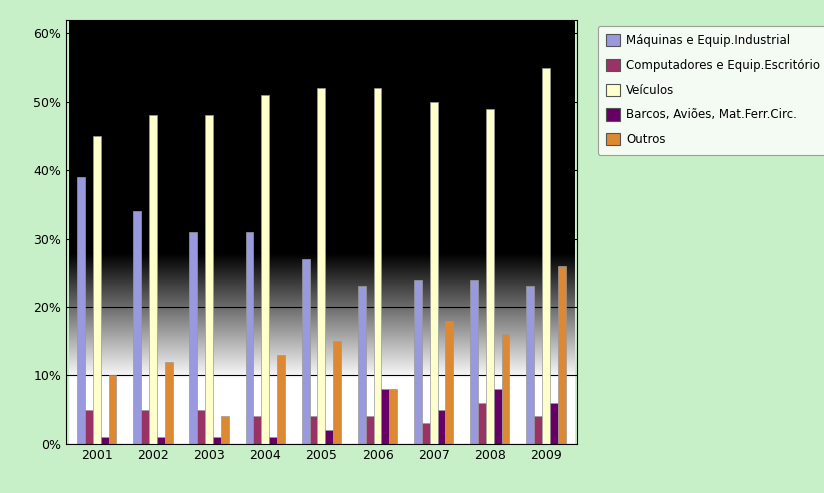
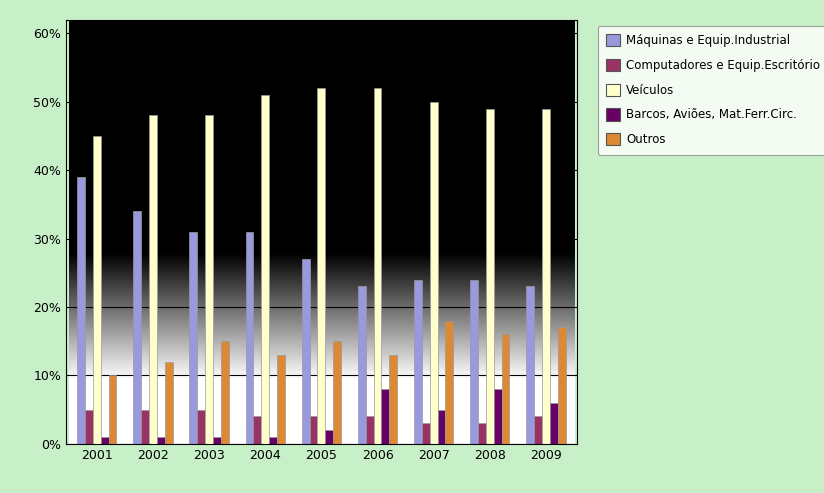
Outros/2003: 4% -> 15%
Outros/2006: 8% -> 13%
Computadores e Equip.Escritório/2008: 6% -> 3%
Veículos/2009: 55% -> 49%
Outros/2009: 26% -> 17%
